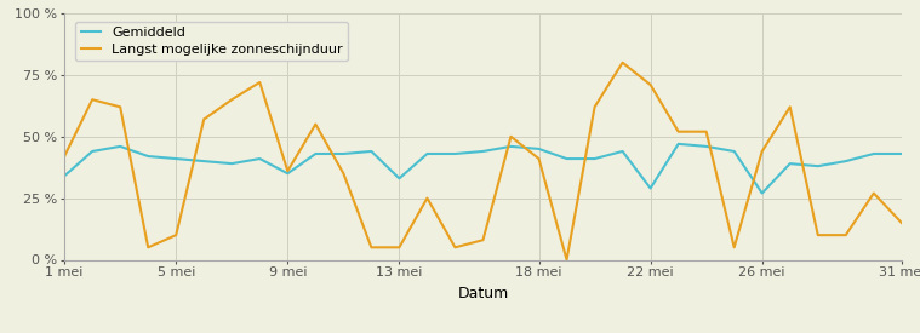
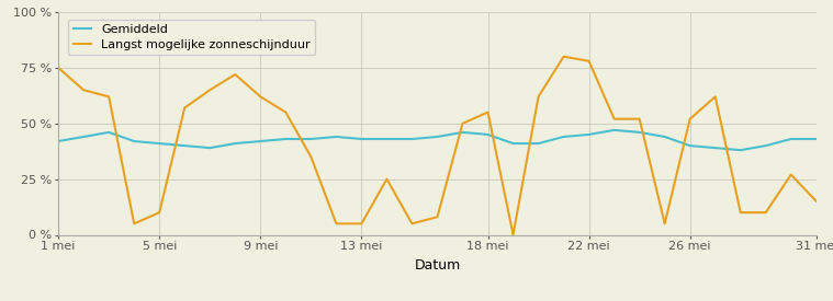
Gemiddeld/1 mei: 34 % -> 42 %
Langst mogelijke zonneschijnduur/1 mei: 42 % -> 75 %
Gemiddeld/9 mei: 35 % -> 42 %
Langst mogelijke zonneschijnduur/9 mei: 36 % -> 62 %
Gemiddeld/13 mei: 33 % -> 43 %
Langst mogelijke zonneschijnduur/18 mei: 41 % -> 55 %
Gemiddeld/22 mei: 29 % -> 45 %
Langst mogelijke zonneschijnduur/22 mei: 71 % -> 78 %
Gemiddeld/26 mei: 27 % -> 40 %
Langst mogelijke zonneschijnduur/26 mei: 44 % -> 52 %
